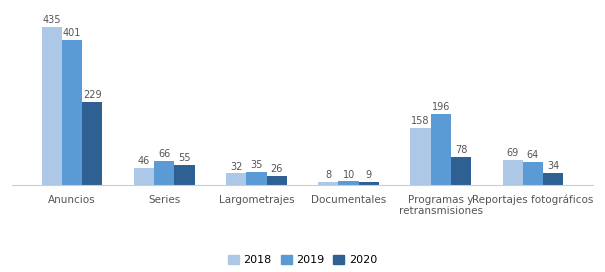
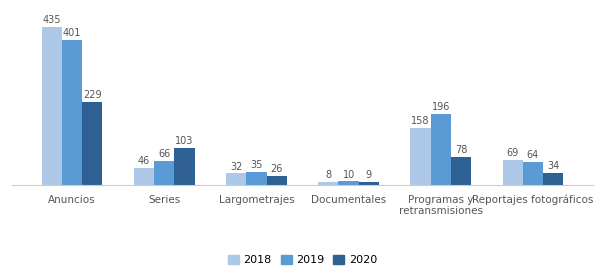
2020/Series: 55 -> 103
